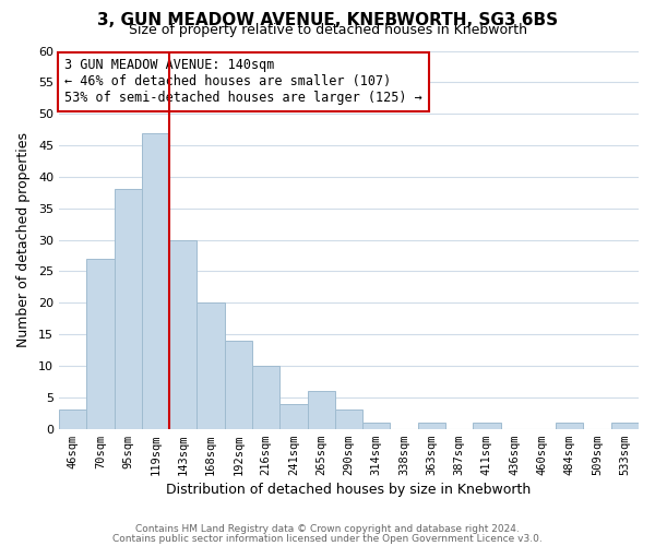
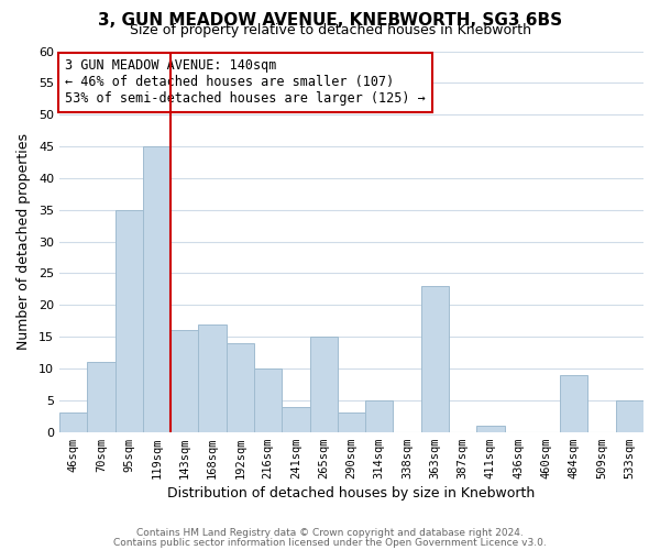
70sqm: 27 -> 11
95sqm: 38 -> 35
119sqm: 47 -> 45
143sqm: 30 -> 16
168sqm: 20 -> 17
265sqm: 6 -> 15
314sqm: 1 -> 5
363sqm: 1 -> 23
484sqm: 1 -> 9
533sqm: 1 -> 5
